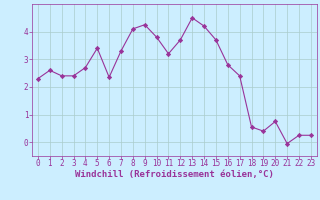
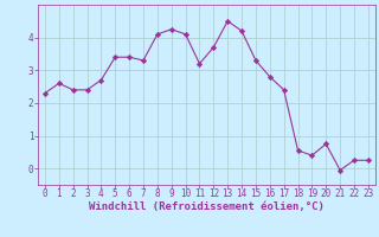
6: 2.35 -> 3.40
10: 3.80 -> 4.10
15: 3.70 -> 3.30
